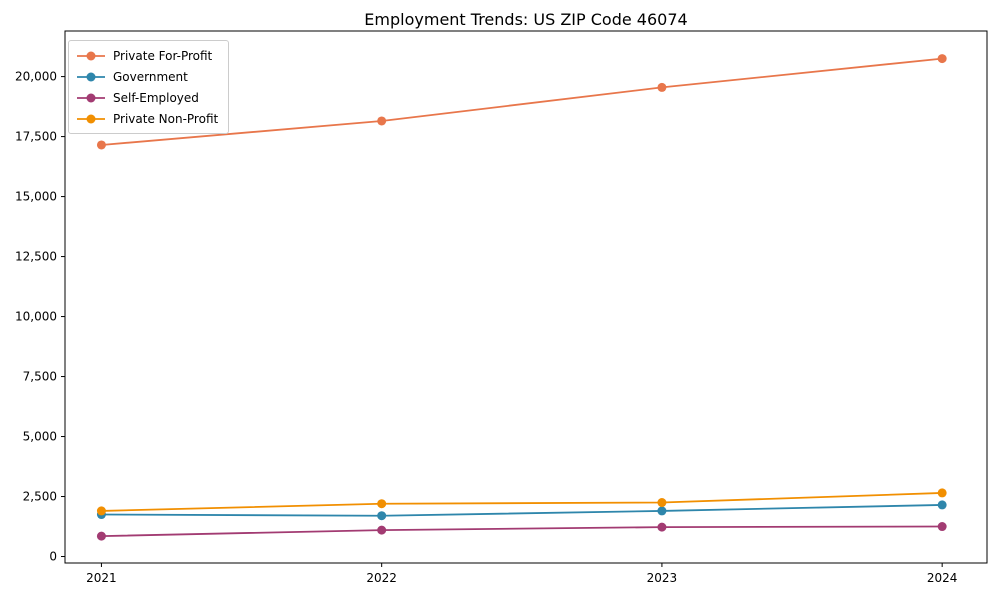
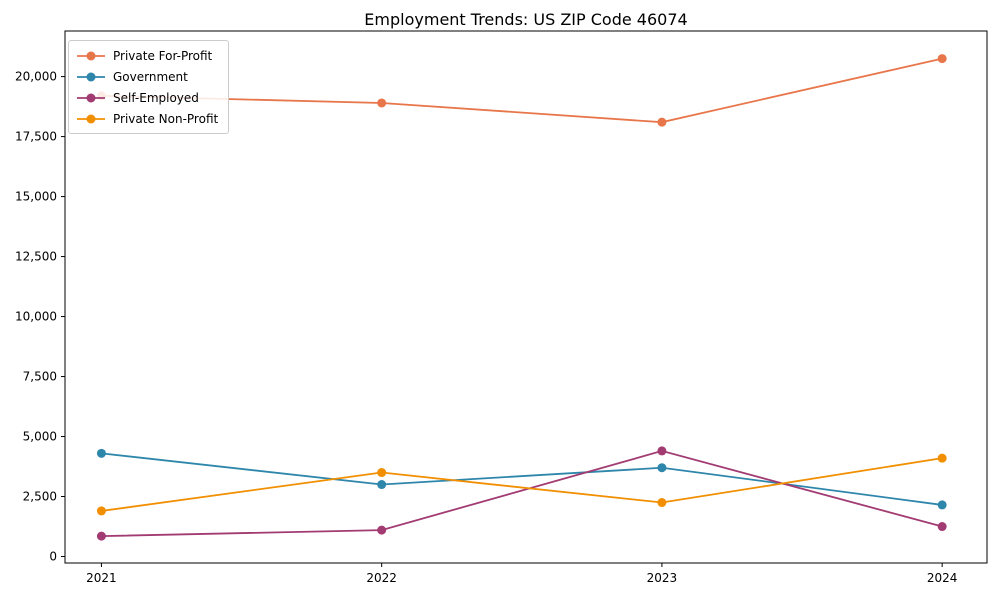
Private For-Profit/2021: 17200 -> 19200
Government/2021: 1800 -> 4300
Private For-Profit/2022: 18200 -> 18900
Government/2022: 1700 -> 3000
Private Non-Profit/2022: 2200 -> 3500
Private For-Profit/2023: 19600 -> 18100
Government/2023: 1900 -> 3700
Self-Employed/2023: 1200 -> 4400
Private Non-Profit/2024: 2600 -> 4100
